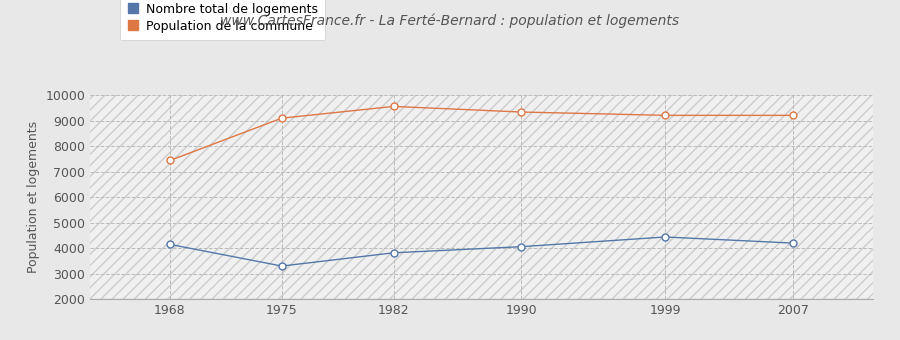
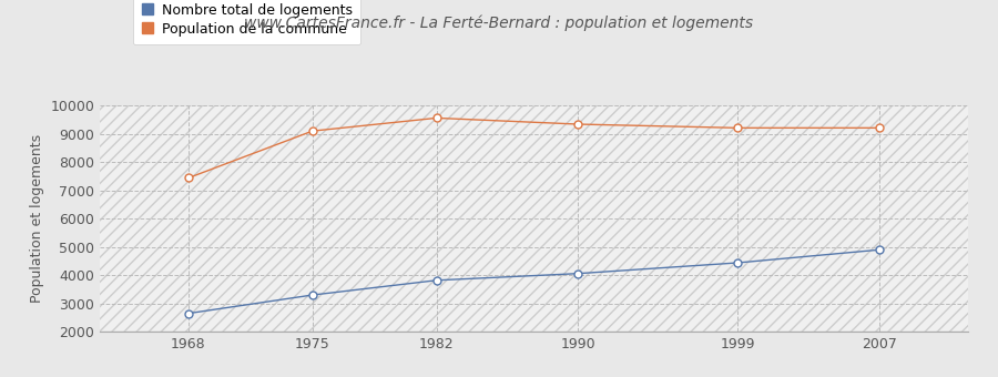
Nombre total de logements/1968: 4150 -> 2650
Nombre total de logements/2007: 4200 -> 4900
